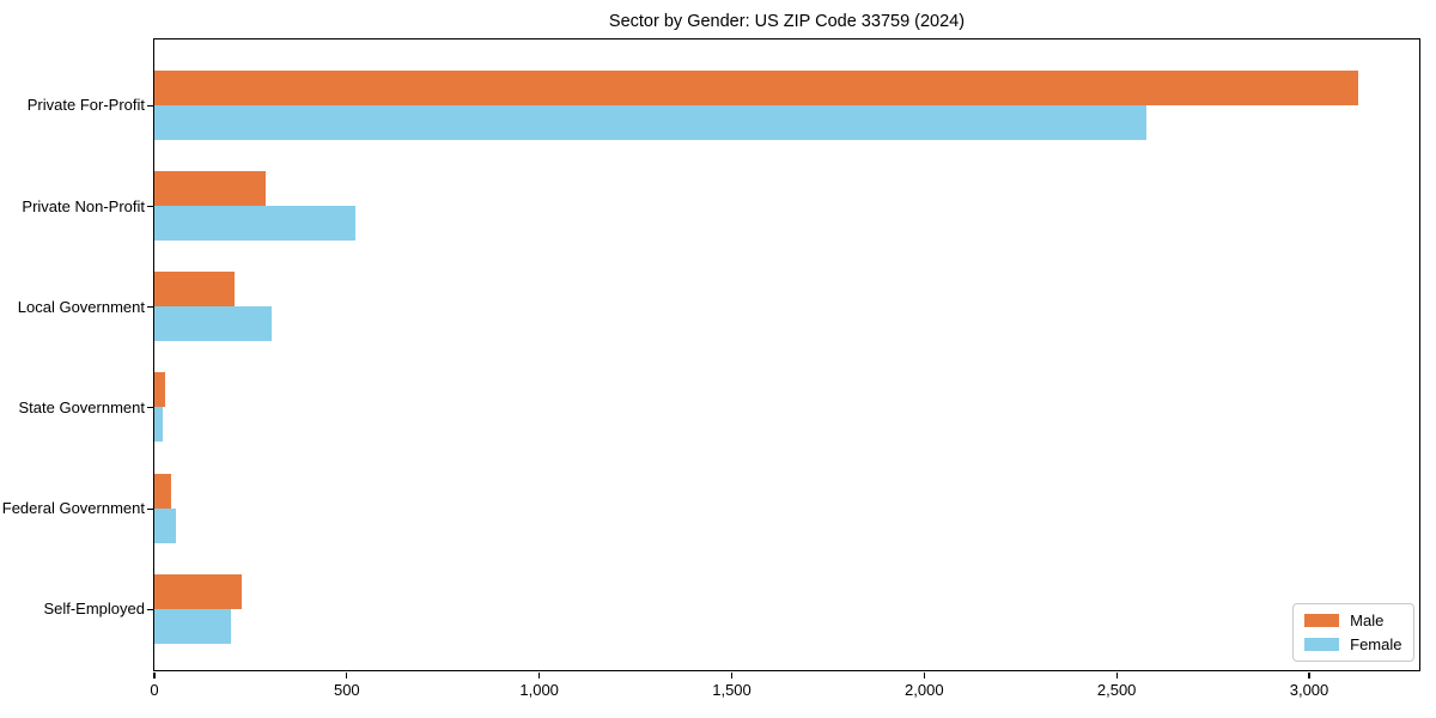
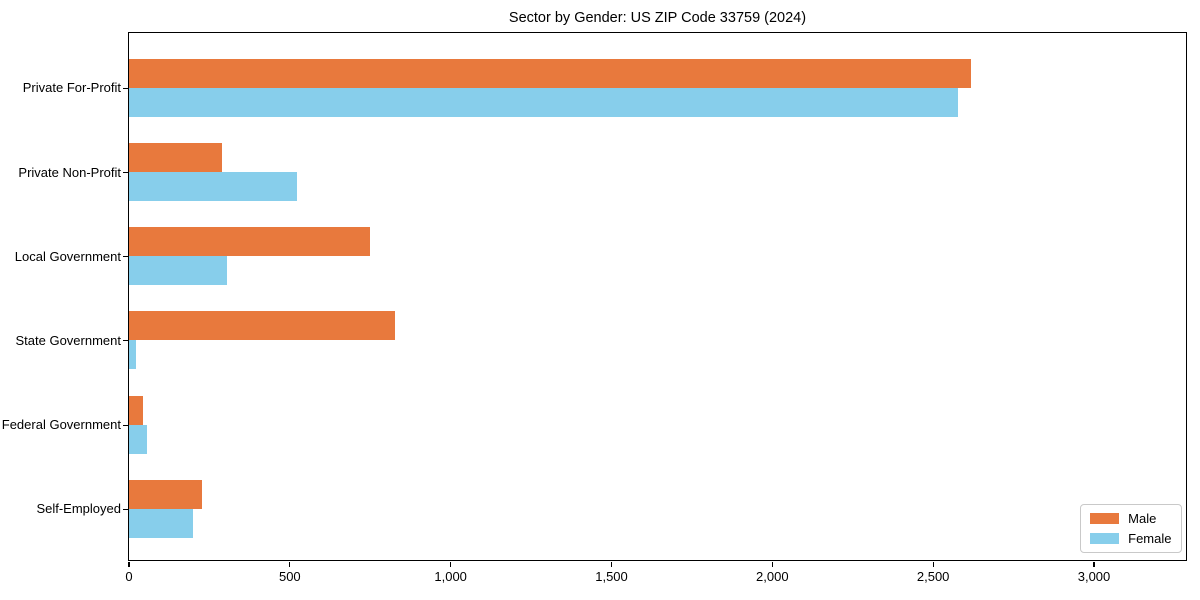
Male/Private For-Profit: 3130 -> 2620
Male/Local Government: 210 -> 750
Male/State Government: 30 -> 830
